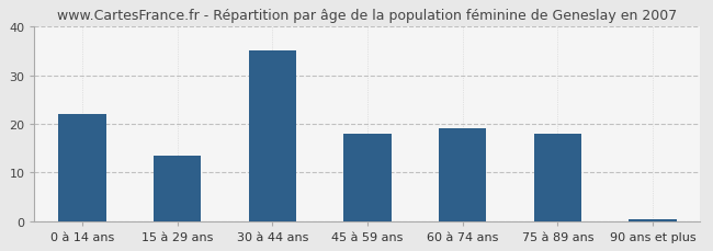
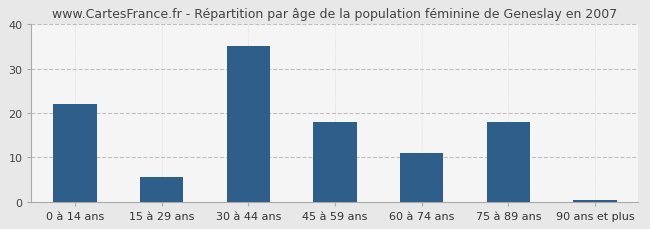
15 à 29 ans: 13.5 -> 5.5
60 à 74 ans: 19.0 -> 11.0
